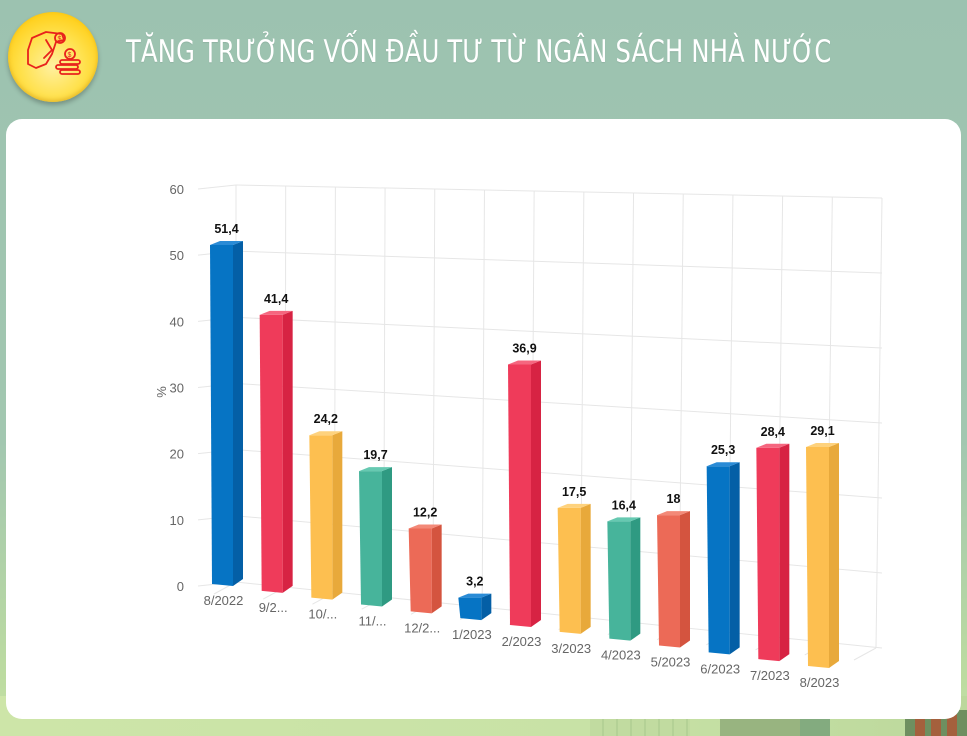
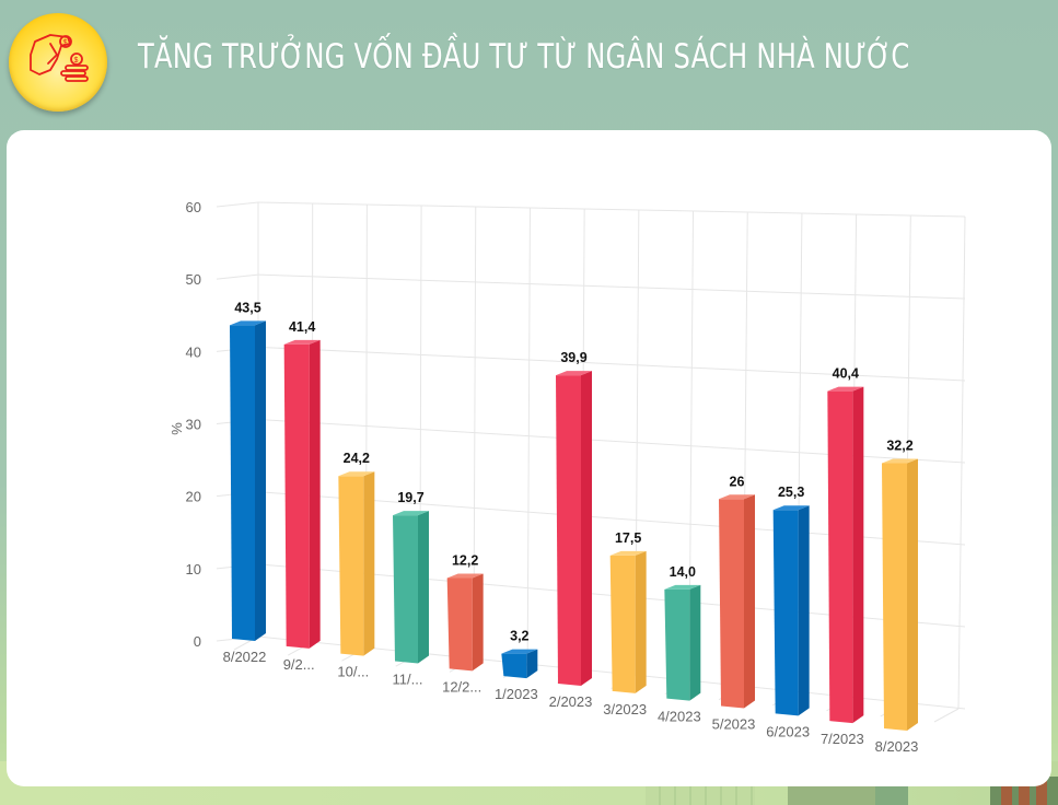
8/2022: 51,4 -> 43,5
2/2023: 36,9 -> 39,9
4/2023: 16,4 -> 14,0
5/2023: 18 -> 26
7/2023: 28,4 -> 40,4
8/2023: 29,1 -> 32,2
